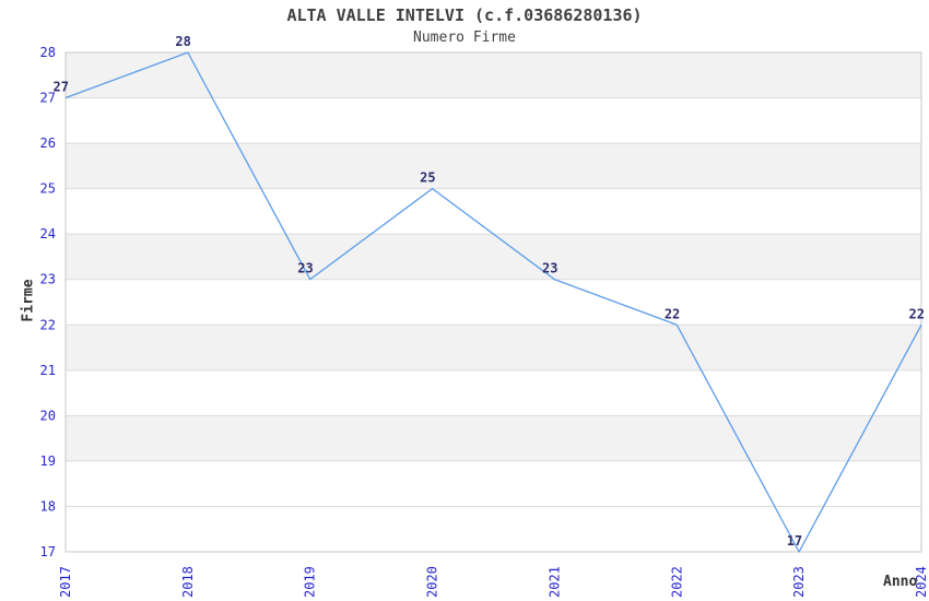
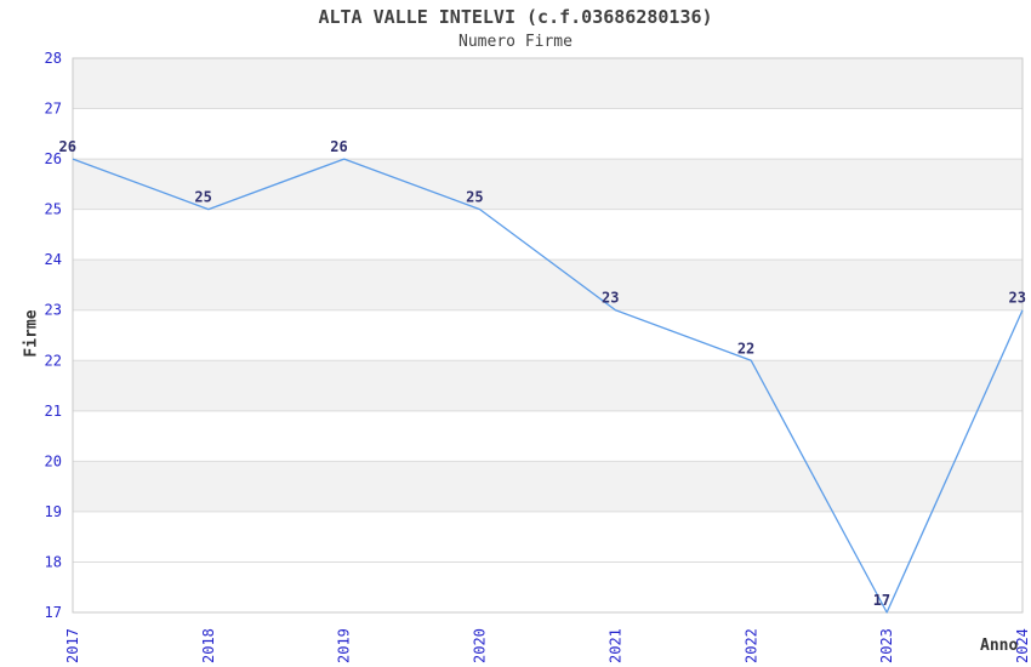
2017: 27 -> 26
2018: 28 -> 25
2019: 23 -> 26
2024: 22 -> 23
